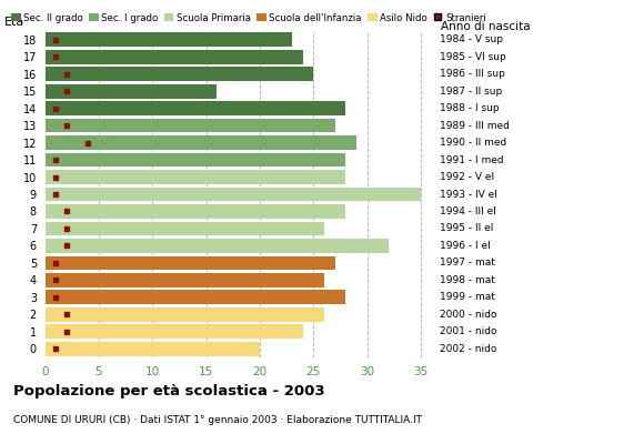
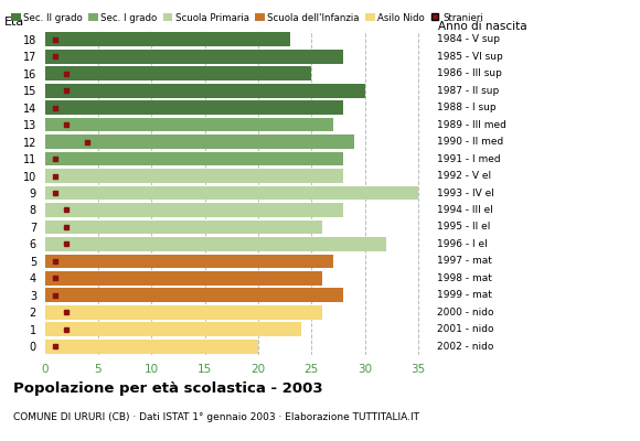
17: 24 -> 28
15: 16 -> 30
